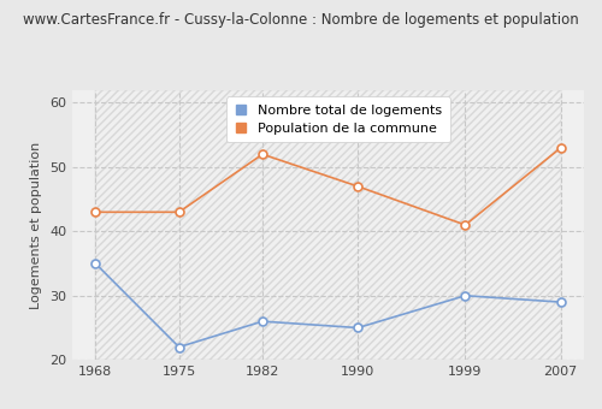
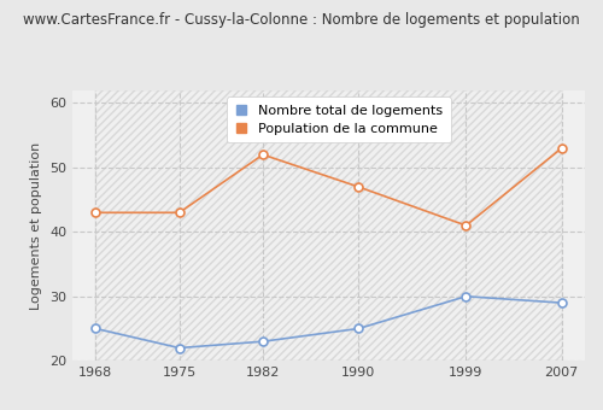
Nombre total de logements/1968: 35 -> 25
Nombre total de logements/1982: 26 -> 23
